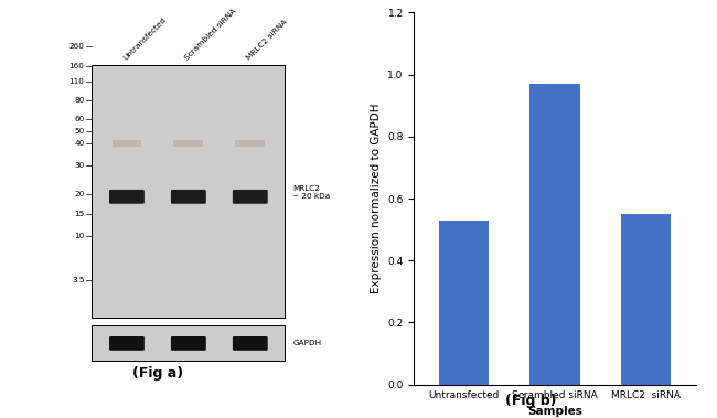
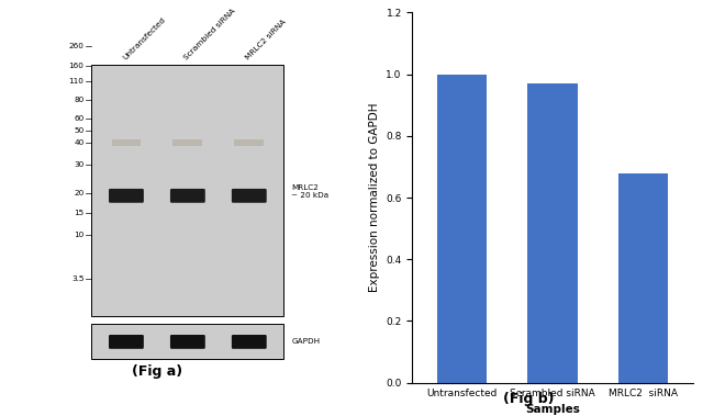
Untransfected: 0.53 -> 1.00
MRLC2 siRNA: 0.55 -> 0.68
